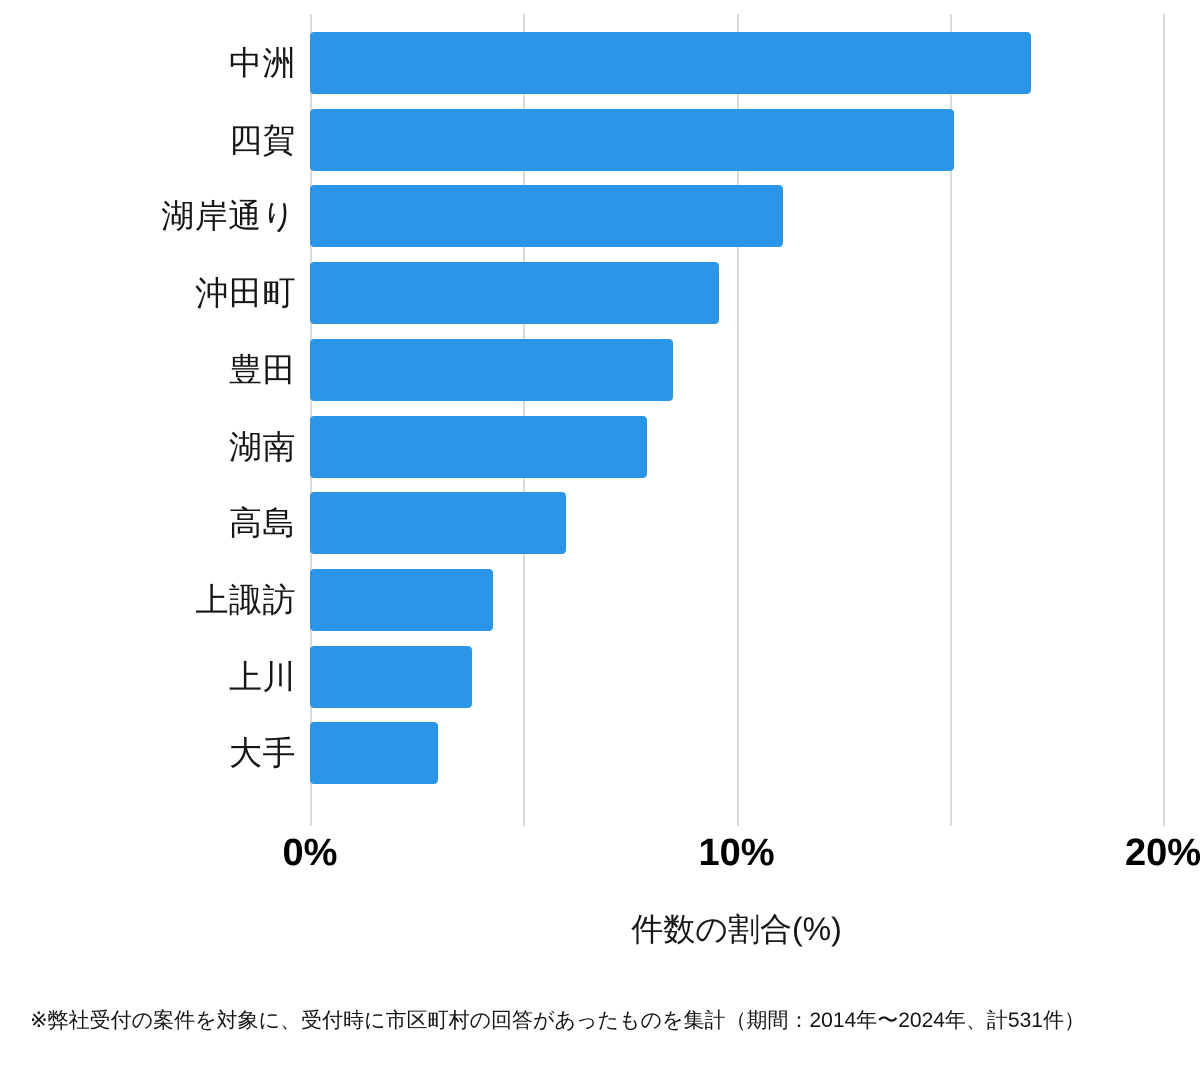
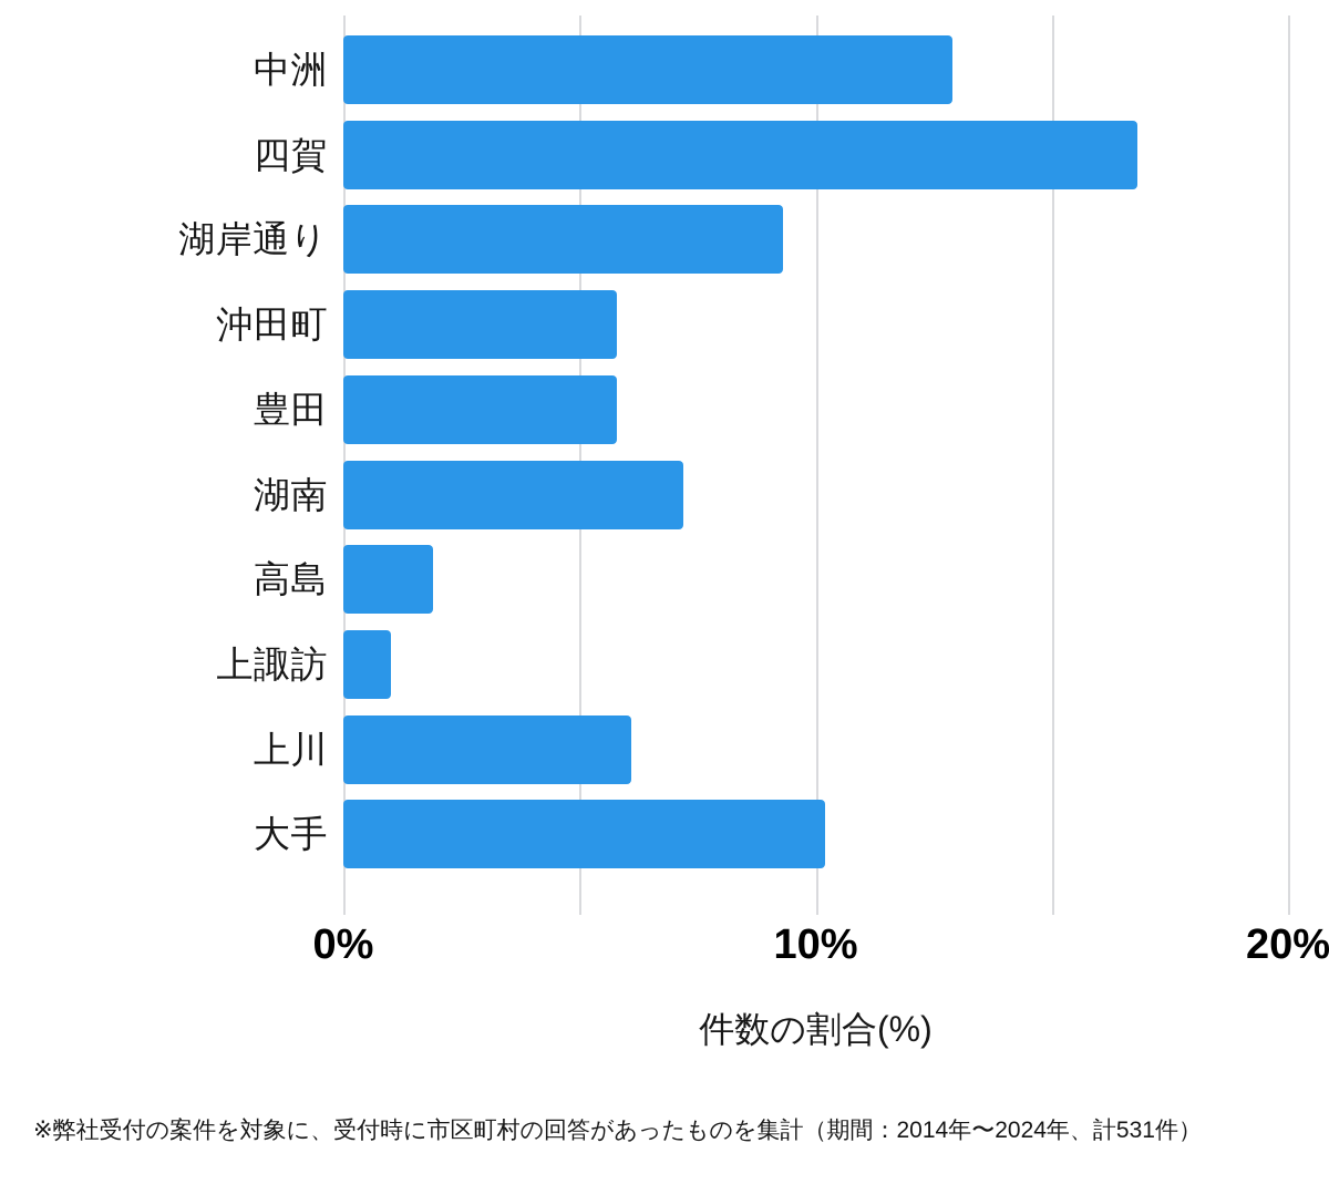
中洲: 16.9% -> 12.9%
四賀: 15.1% -> 16.8%
湖岸通り: 11.1% -> 9.3%
沖田町: 9.6% -> 5.8%
豊田: 8.5% -> 5.8%
湖南: 7.9% -> 7.2%
高島: 6.0% -> 1.9%
上諏訪: 4.3% -> 1.0%
上川: 3.8% -> 6.1%
大手: 3.0% -> 10.2%
